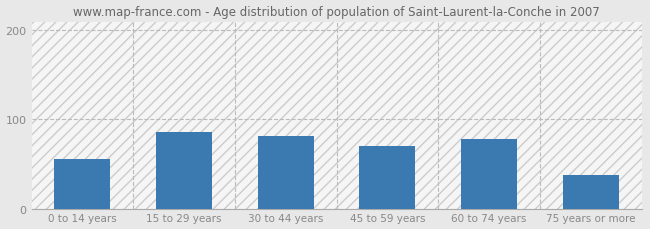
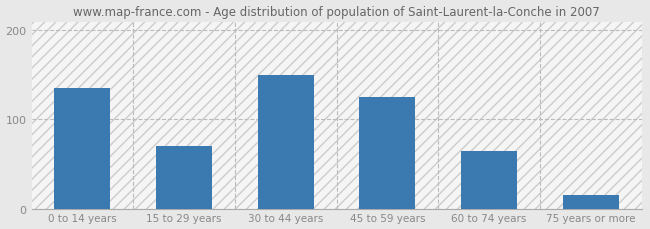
0 to 14 years: 56 -> 135
15 to 29 years: 86 -> 70
30 to 44 years: 82 -> 150
45 to 59 years: 70 -> 125
60 to 74 years: 78 -> 65
75 years or more: 38 -> 15
